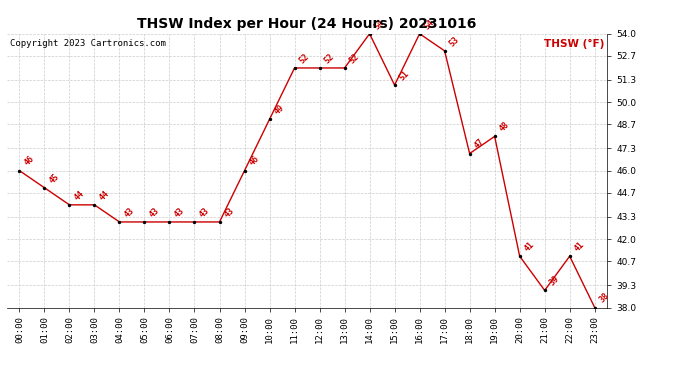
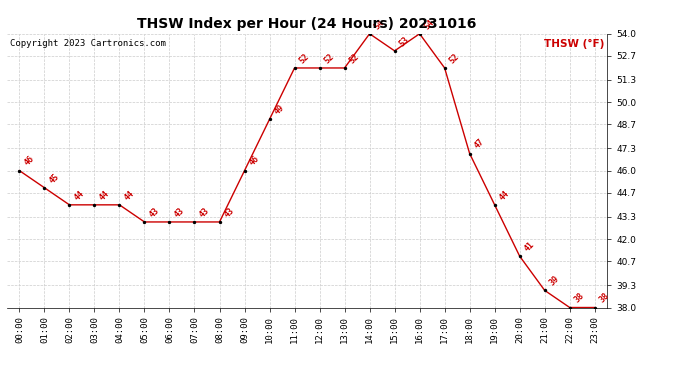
04:00: 43 -> 44
15:00: 51 -> 53
17:00: 53 -> 52
19:00: 48 -> 44
22:00: 41 -> 38
